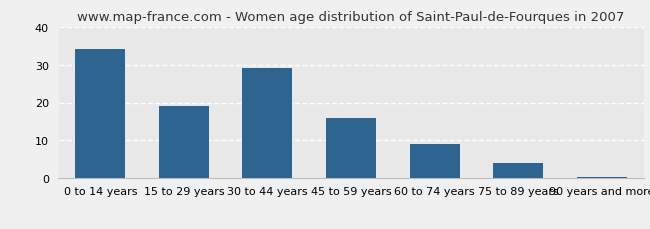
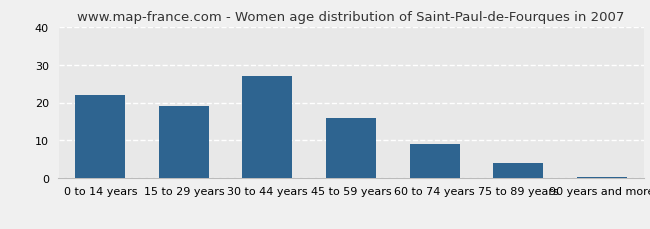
0 to 14 years: 34.0 -> 22.0
30 to 44 years: 29.0 -> 27.0
